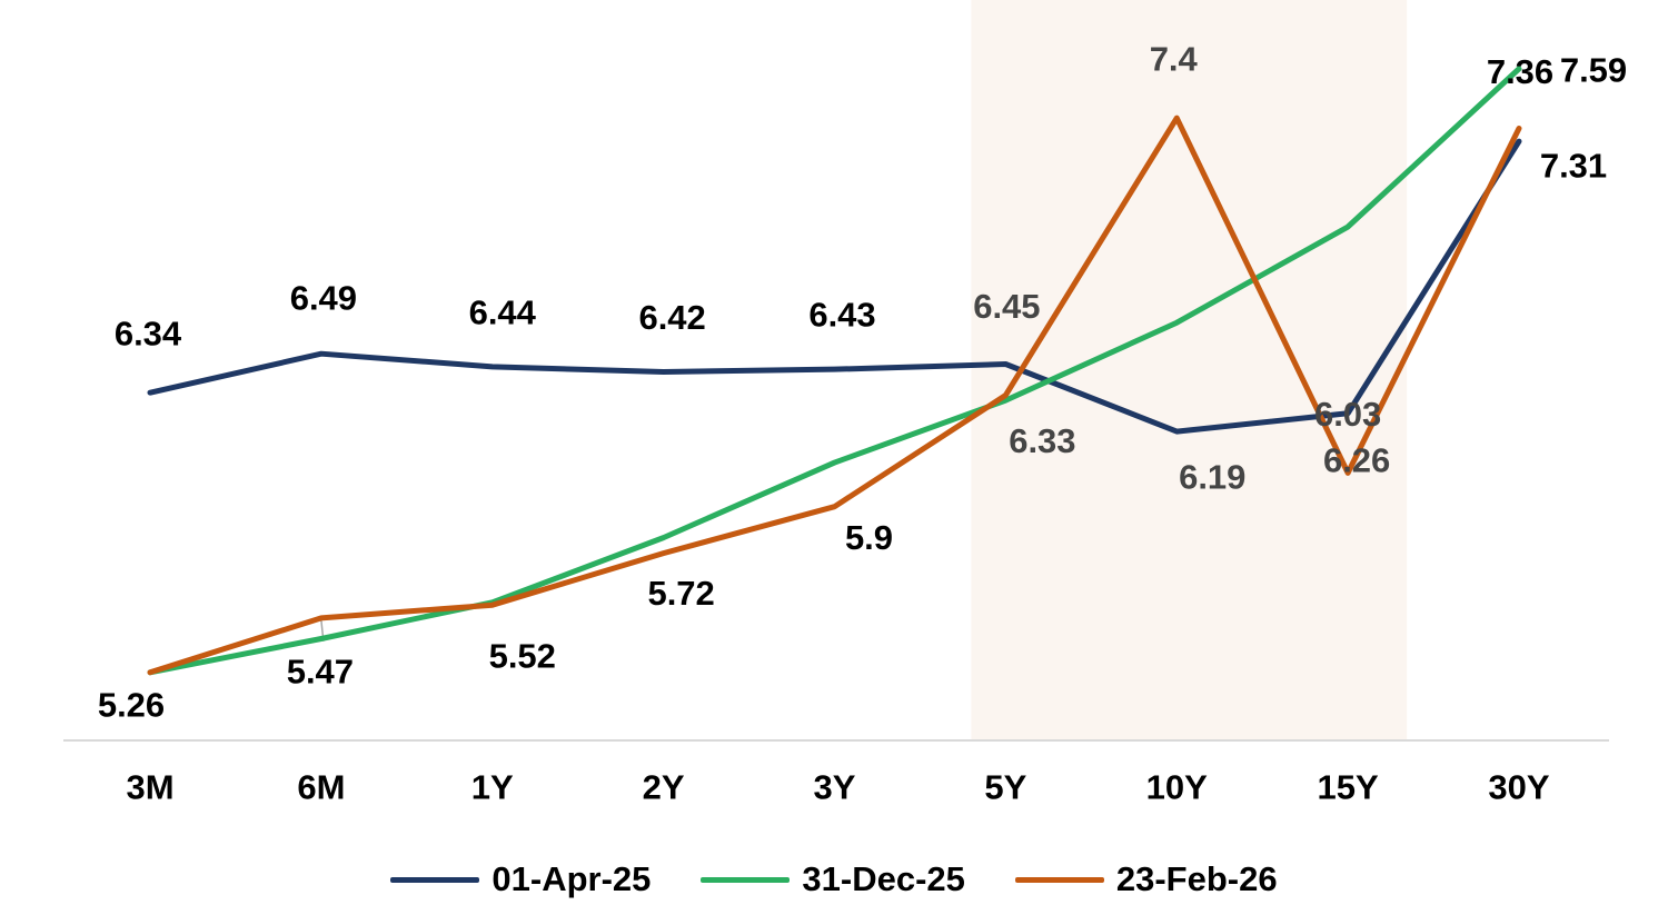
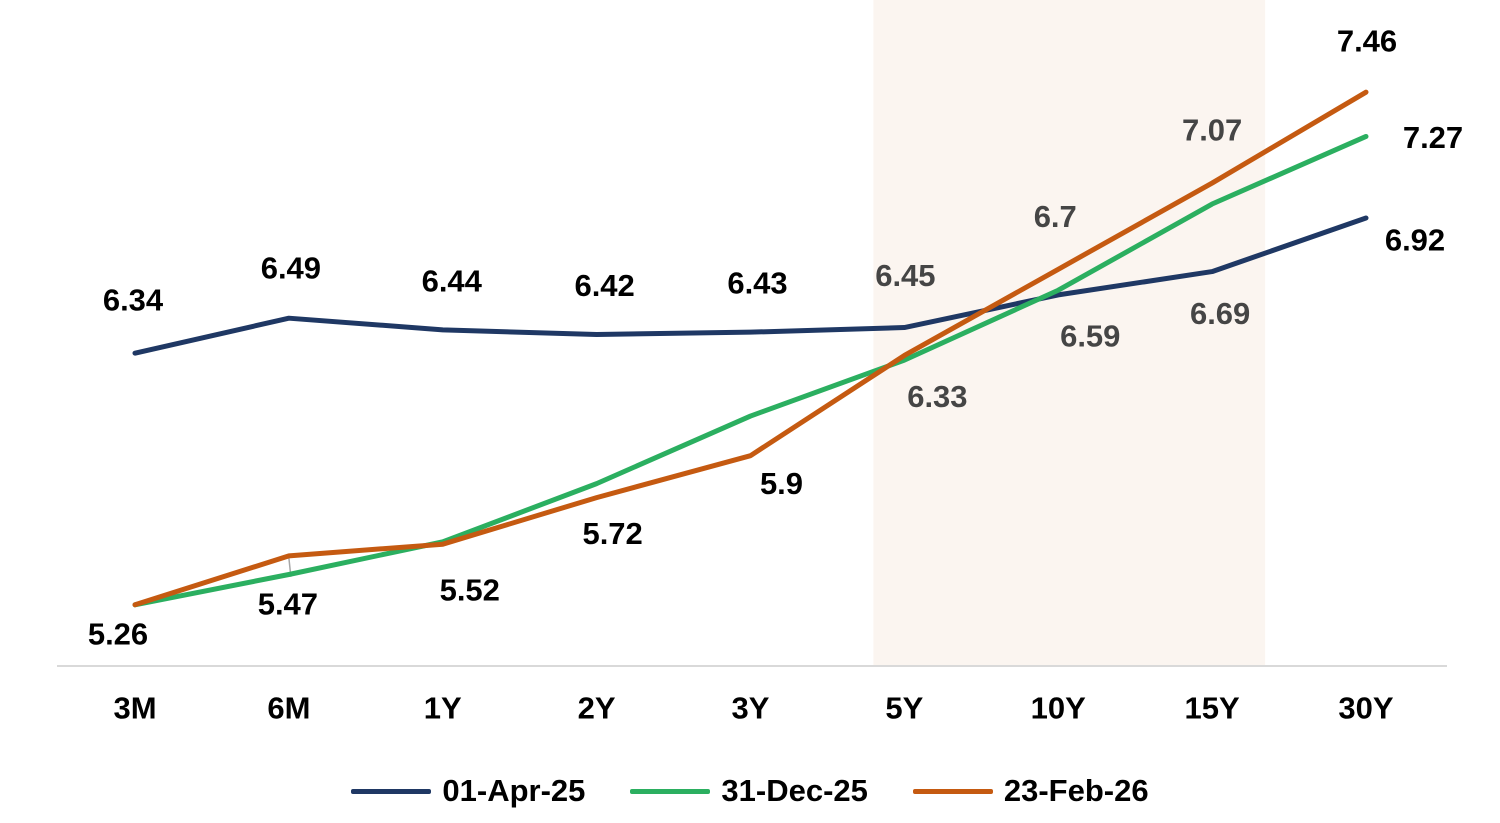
01-Apr-25/10Y: 6.19 -> 6.59
23-Feb-26/10Y: 7.4 -> 6.7
01-Apr-25/15Y: 6.26 -> 6.69
23-Feb-26/15Y: 6.03 -> 7.07
01-Apr-25/30Y: 7.31 -> 6.92
31-Dec-25/30Y: 7.59 -> 7.27
23-Feb-26/30Y: 7.36 -> 7.46
